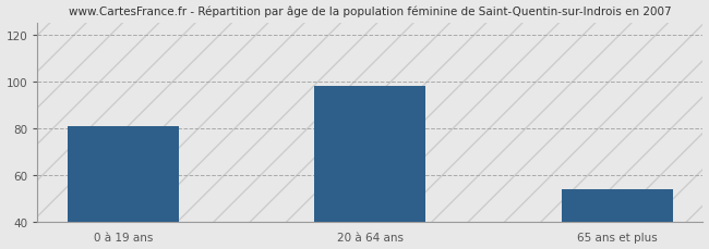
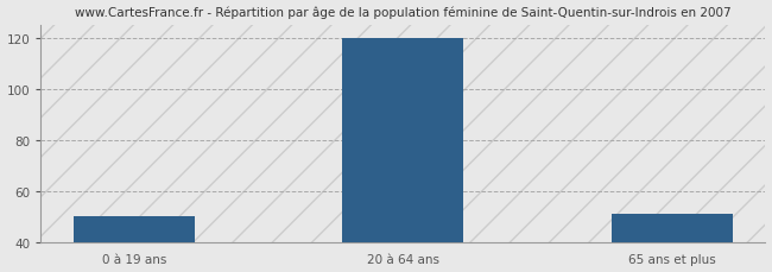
0 à 19 ans: 81 -> 50
20 à 64 ans: 98 -> 120
65 ans et plus: 54 -> 51
